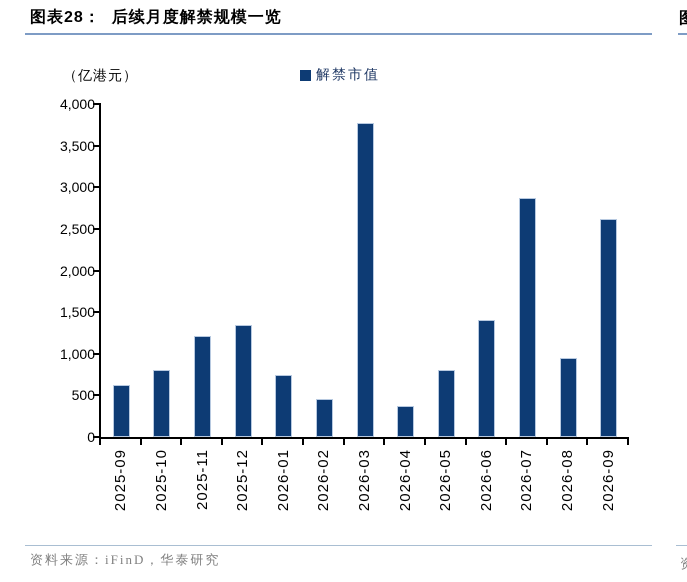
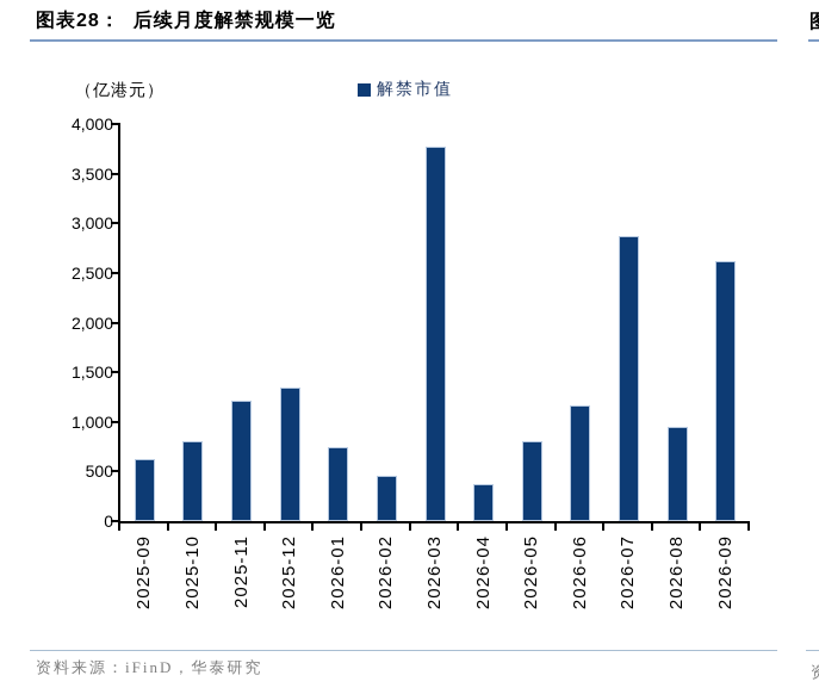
2026-06: 1400 -> 1200
